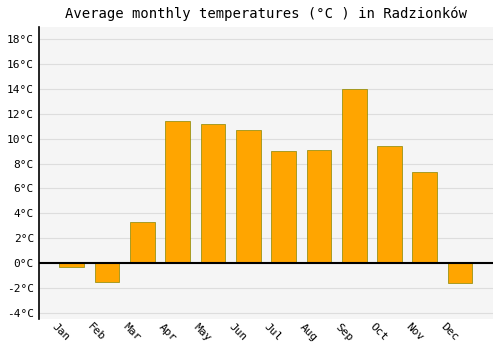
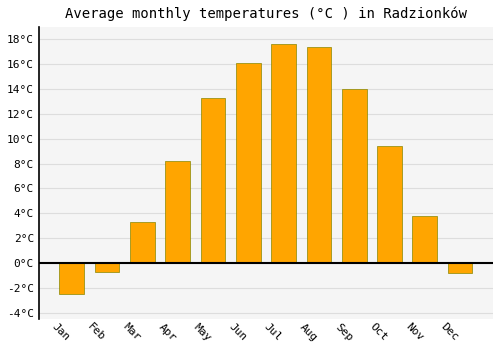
Jan: -0.3°C -> -2.5°C
Feb: -1.5°C -> -0.7°C
Apr: 11.4°C -> 8.2°C
May: 11.2°C -> 13.3°C
Jun: 10.7°C -> 16.1°C
Jul: 9.0°C -> 17.6°C
Aug: 9.1°C -> 17.4°C
Nov: 7.3°C -> 3.8°C
Dec: -1.6°C -> -0.8°C
